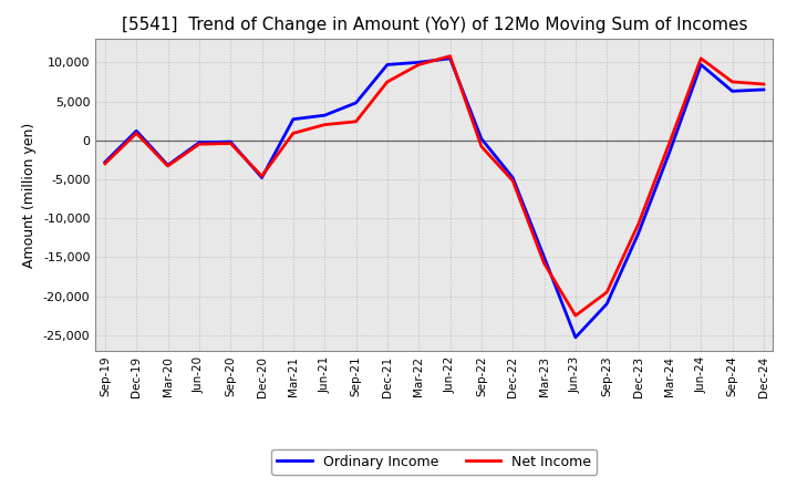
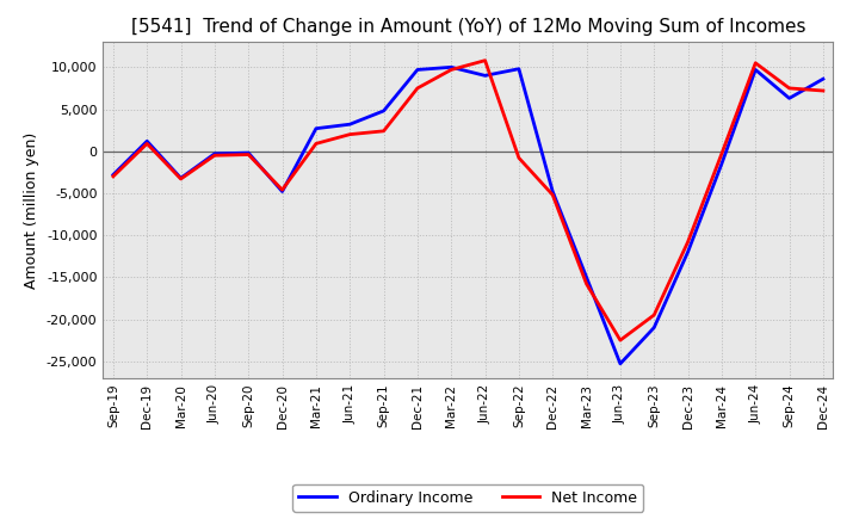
Ordinary Income/Jun-22: 10,500 -> 9,000
Ordinary Income/Sep-22: 200 -> 9,800
Ordinary Income/Dec-24: 6,500 -> 8,600
